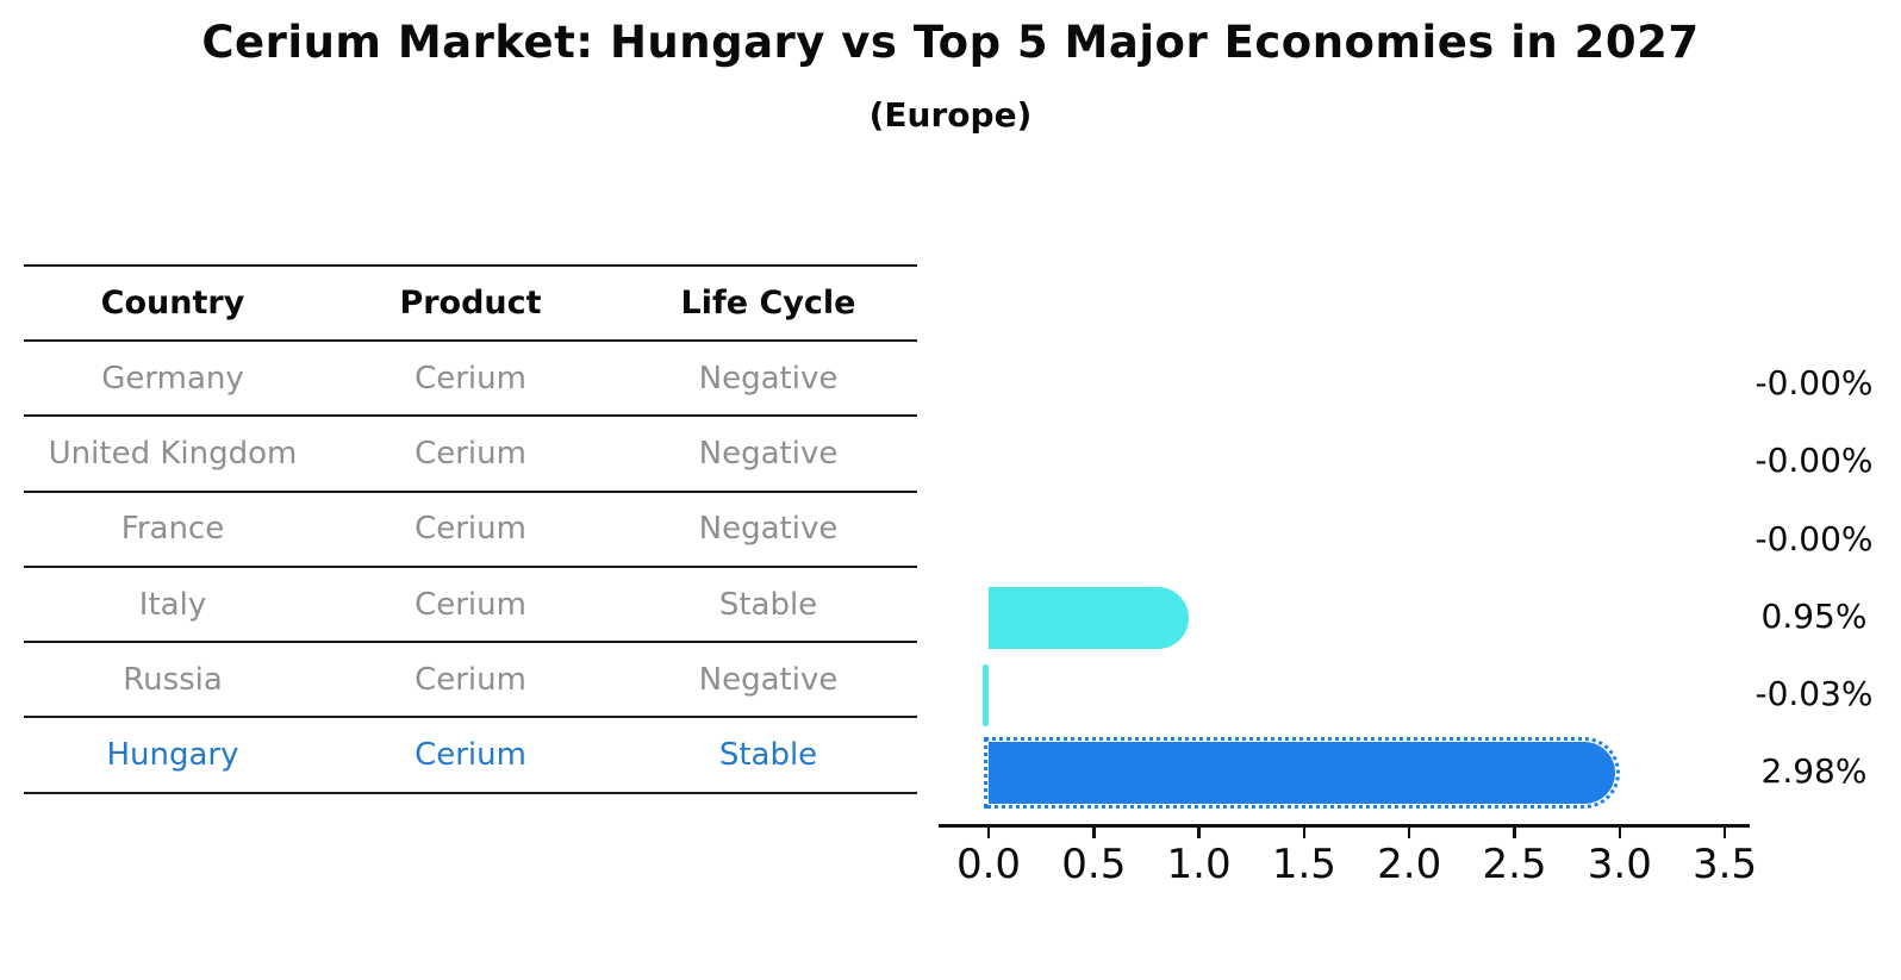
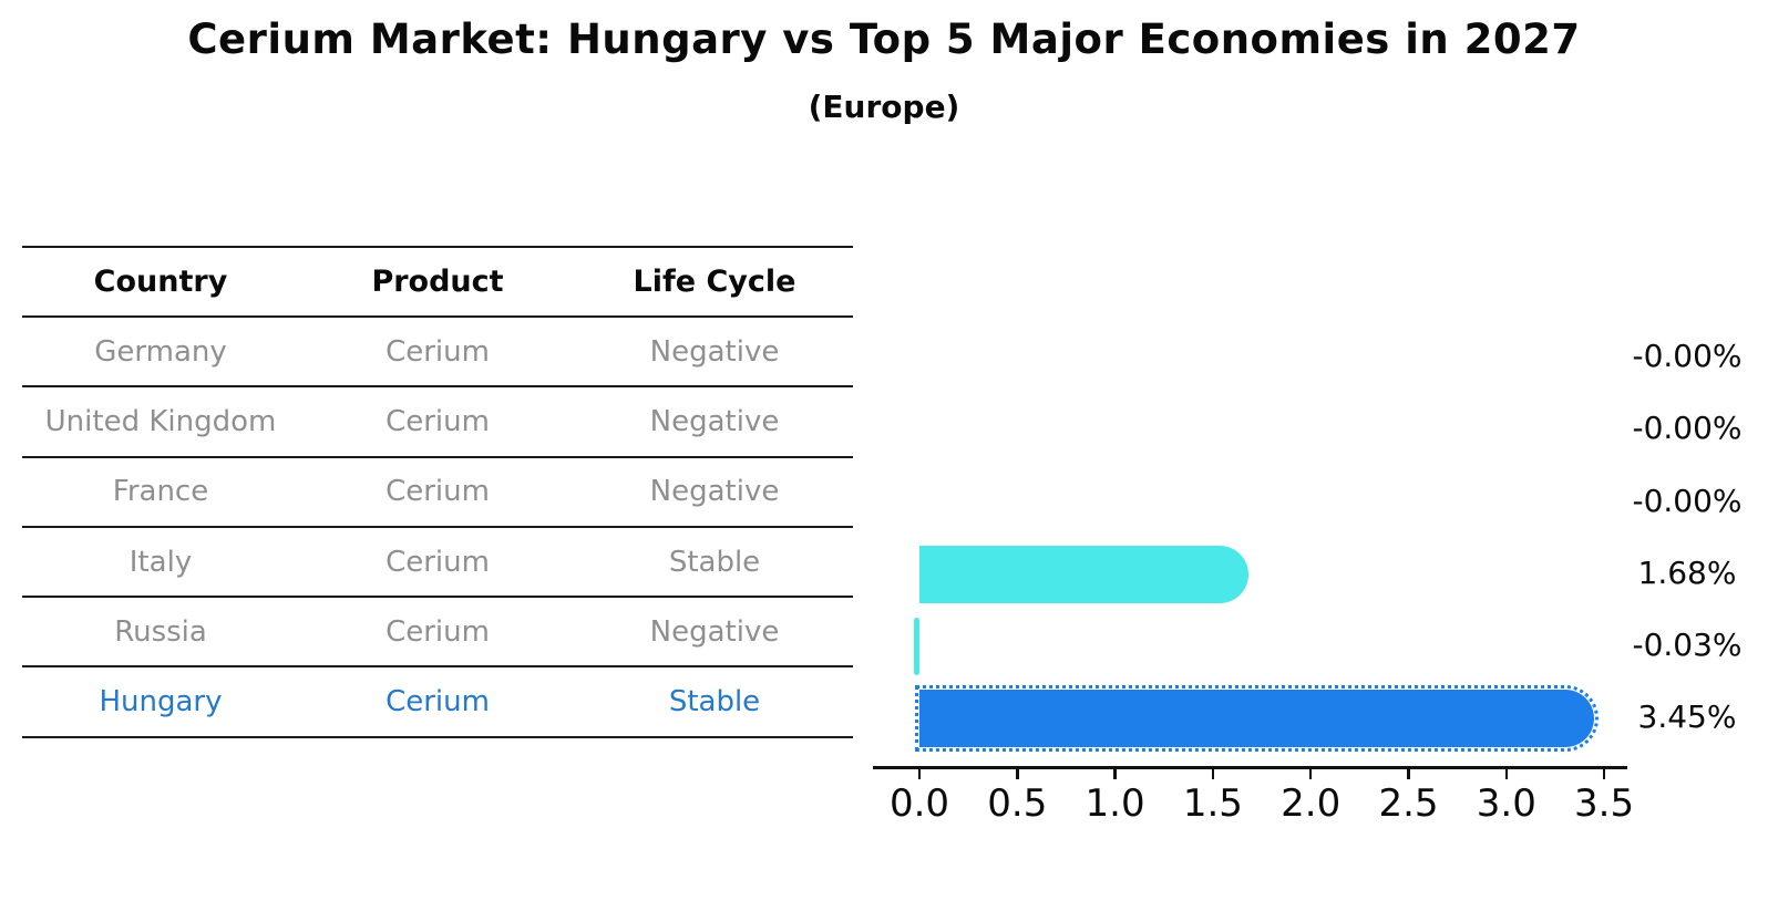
Italy: 0.95% -> 1.68%
Hungary: 2.98% -> 3.45%
